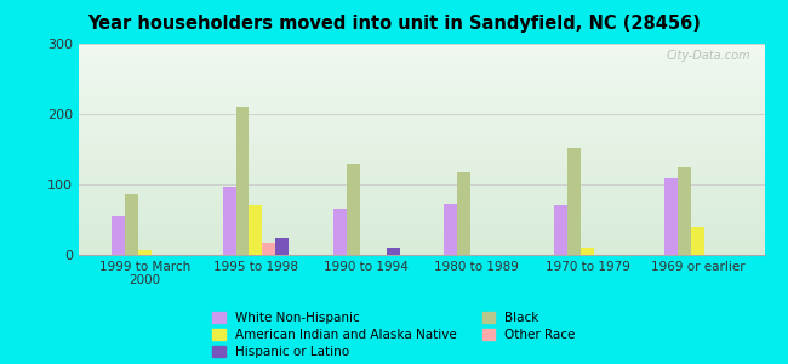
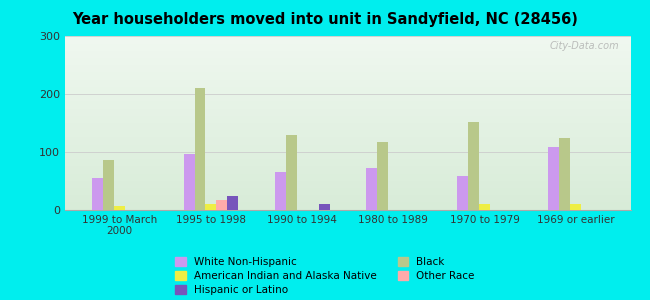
American Indian and Alaska Native/1995 to 1998: 70 -> 10
White Non-Hispanic/1970 to 1979: 70 -> 58
American Indian and Alaska Native/1969 or earlier: 40 -> 10
